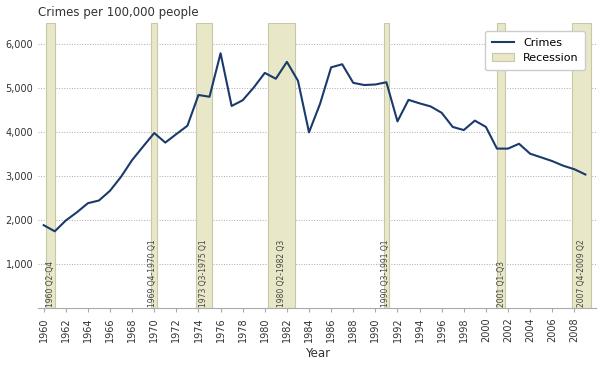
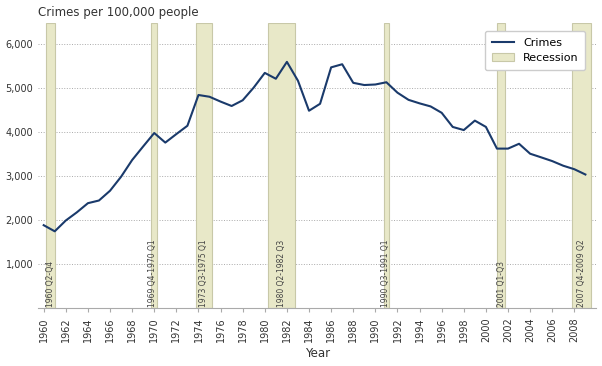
1976: 5,800 -> 4,700
1984: 4,000 -> 4,490
1992: 4,250 -> 4,900
